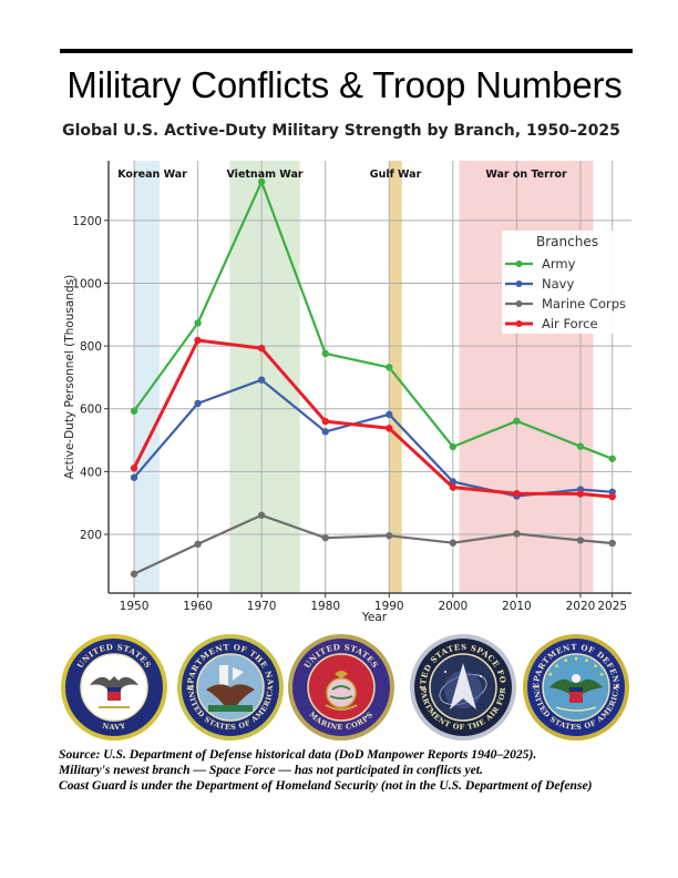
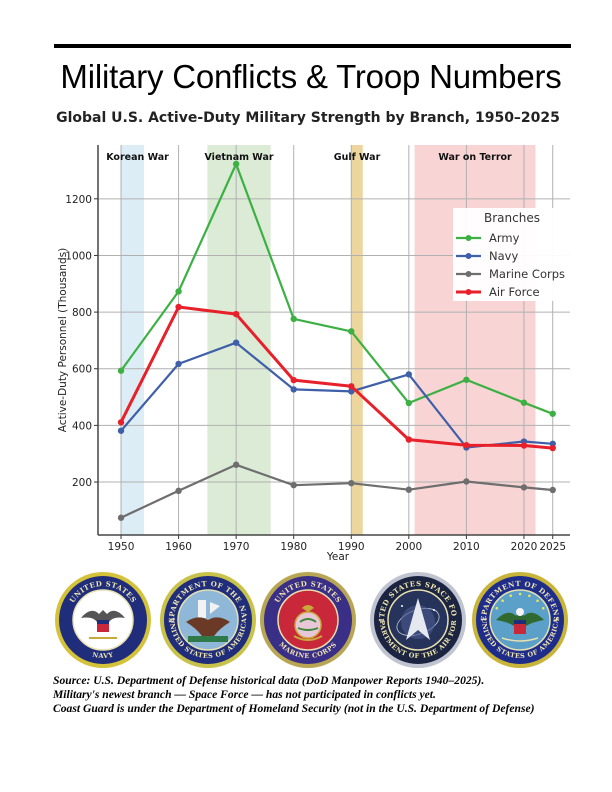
Navy/1990: 580 -> 520
Navy/2000: 370 -> 580
